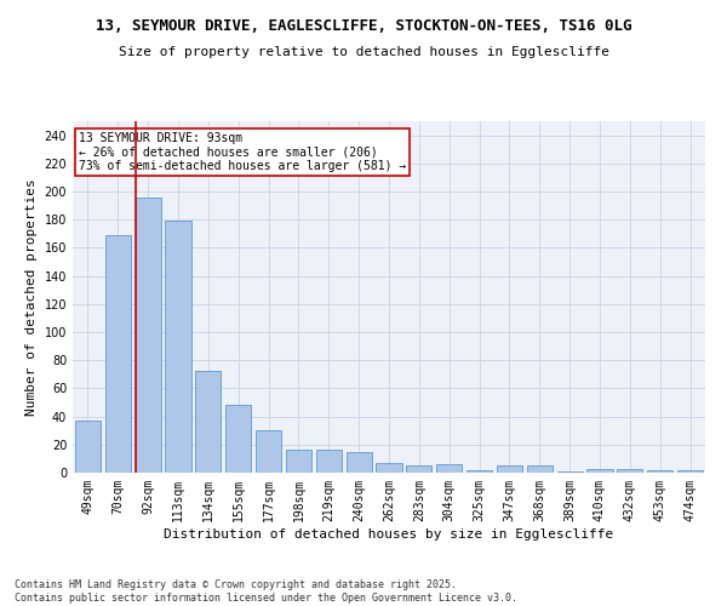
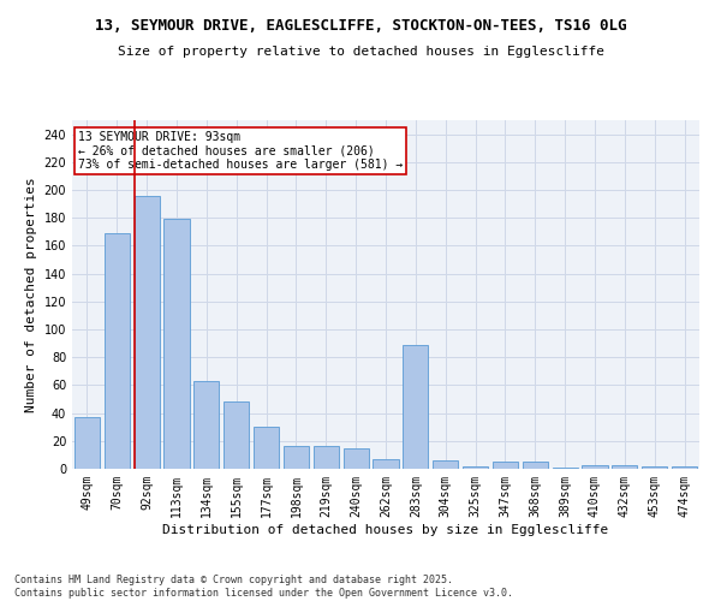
134sqm: 72 -> 63
283sqm: 5 -> 89
